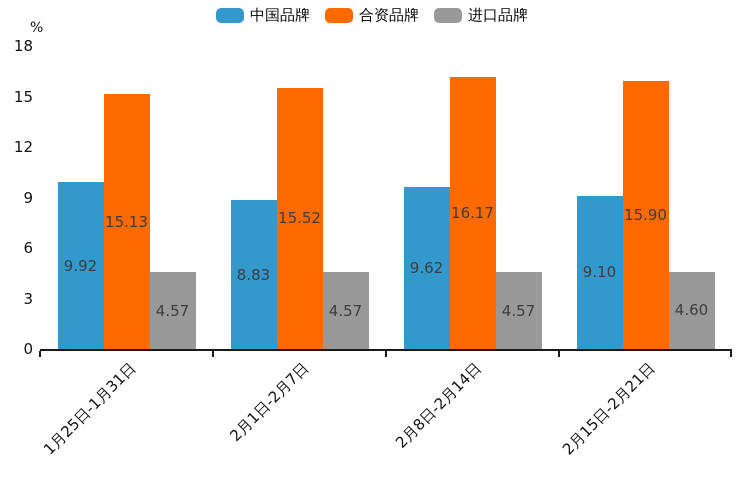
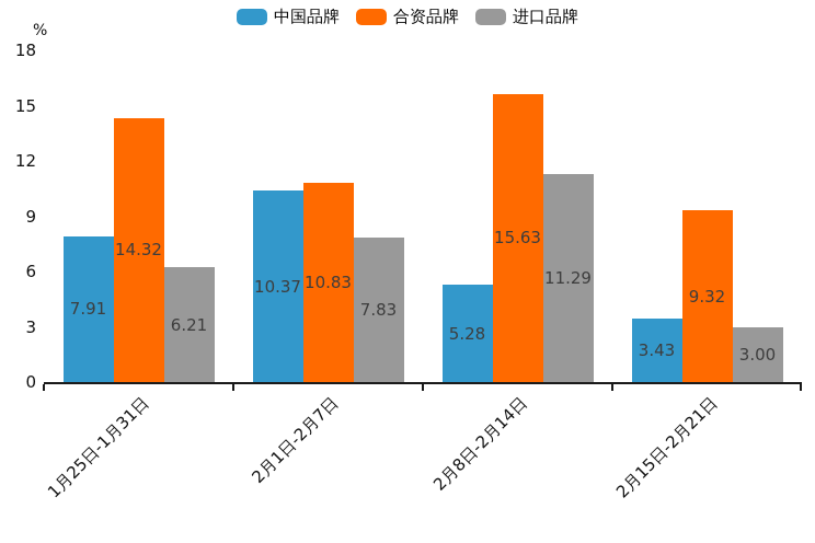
中国品牌/1月25日-1月31日: 9.92 -> 7.91
合资品牌/1月25日-1月31日: 15.13 -> 14.32
进口品牌/1月25日-1月31日: 4.57 -> 6.21
中国品牌/2月1日-2月7日: 8.83 -> 10.37
合资品牌/2月1日-2月7日: 15.52 -> 10.83
进口品牌/2月1日-2月7日: 4.57 -> 7.83
中国品牌/2月8日-2月14日: 9.62 -> 5.28
合资品牌/2月8日-2月14日: 16.17 -> 15.63
进口品牌/2月8日-2月14日: 4.57 -> 11.29
中国品牌/2月15日-2月21日: 9.10 -> 3.43
合资品牌/2月15日-2月21日: 15.90 -> 9.32
进口品牌/2月15日-2月21日: 4.60 -> 3.00
